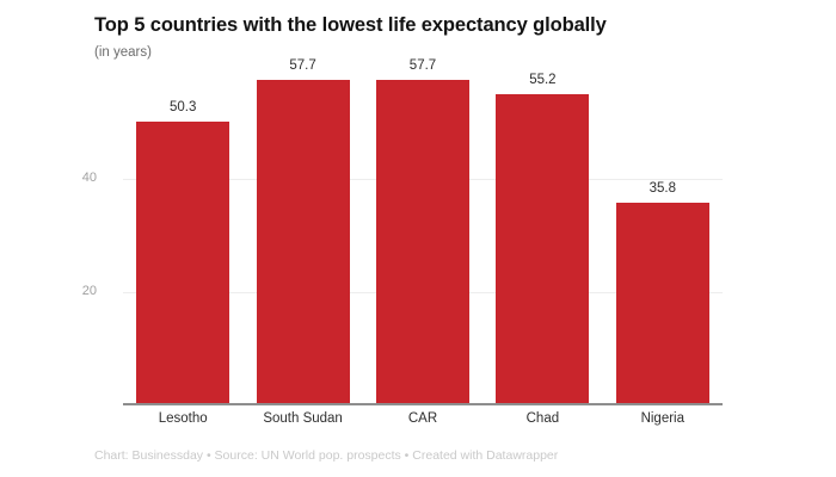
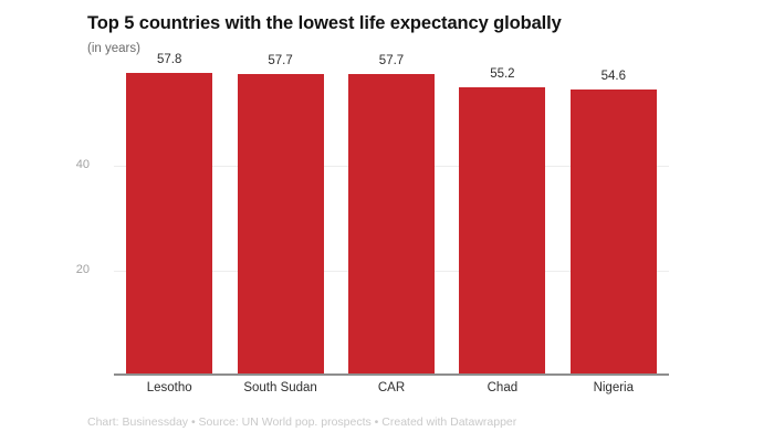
Lesotho: 50.3 -> 57.8
Nigeria: 35.8 -> 54.6
